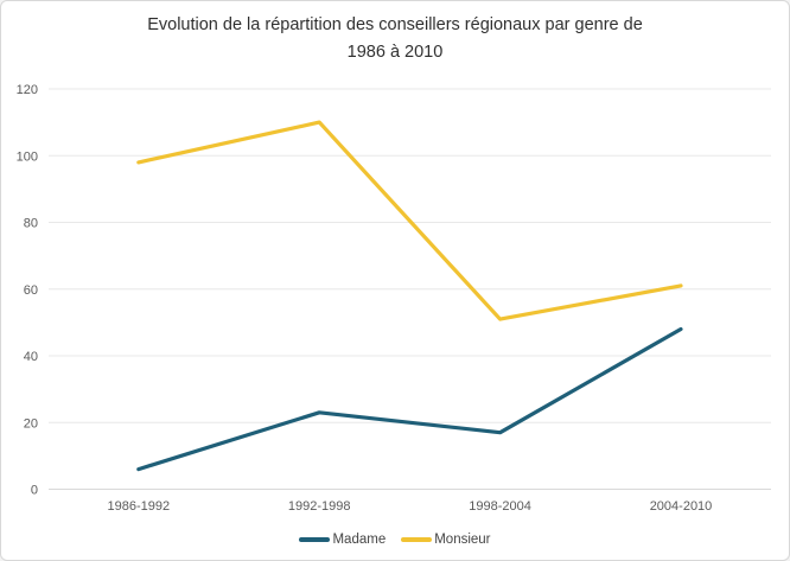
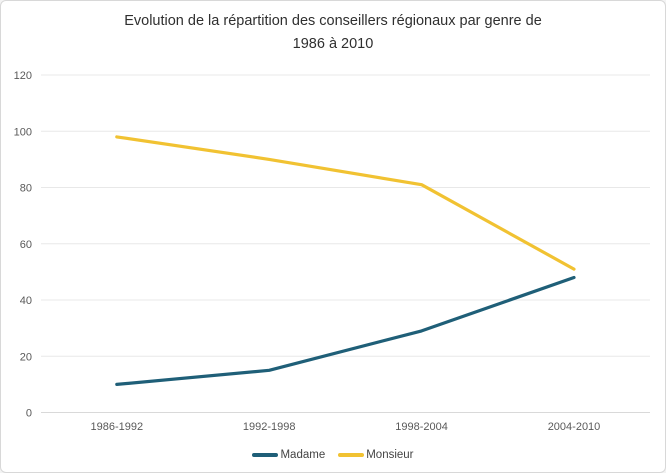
Madame/1986-1992: 6 -> 10
Madame/1992-1998: 23 -> 15
Monsieur/1992-1998: 110 -> 90
Madame/1998-2004: 17 -> 29
Monsieur/1998-2004: 51 -> 81
Monsieur/2004-2010: 61 -> 51
